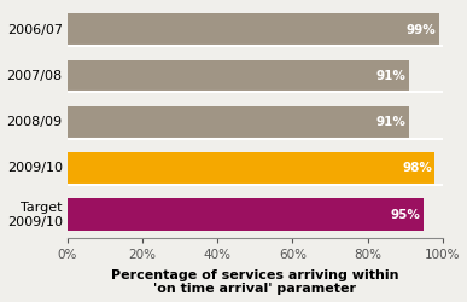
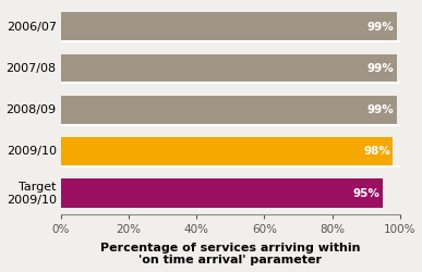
2007/08: 91% -> 99%
2008/09: 91% -> 99%
